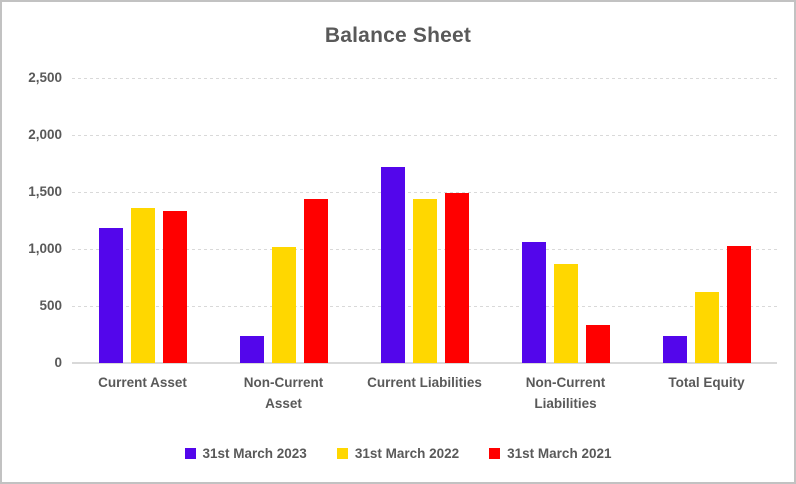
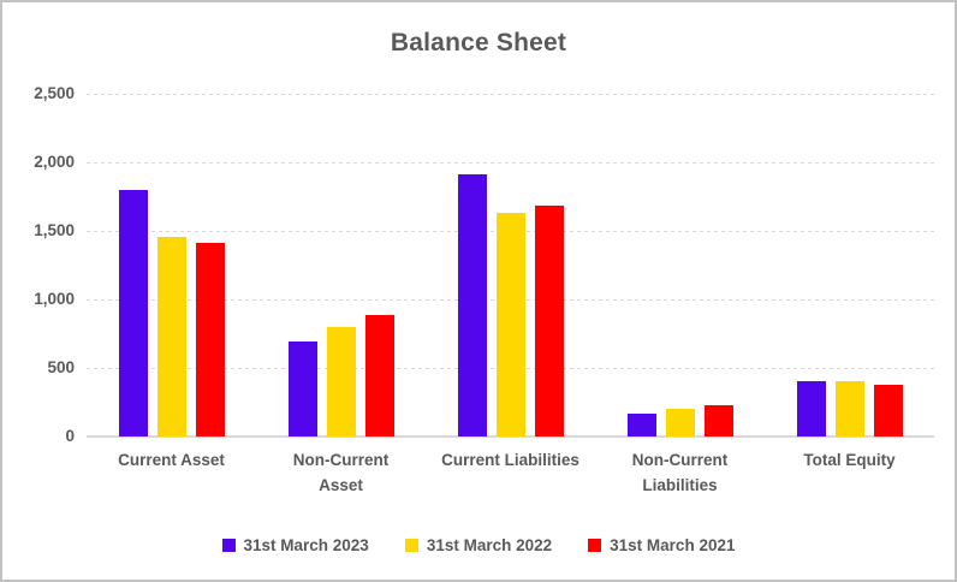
31st March 2023/Current Asset: 1180 -> 1800
31st March 2022/Current Asset: 1360 -> 1460
31st March 2021/Current Asset: 1330 -> 1410
31st March 2023/Non-Current Asset: 240 -> 700
31st March 2022/Non-Current Asset: 1020 -> 800
31st March 2021/Non-Current Asset: 1440 -> 880
31st March 2023/Current Liabilities: 1720 -> 1920
31st March 2022/Current Liabilities: 1440 -> 1630
31st March 2021/Current Liabilities: 1490 -> 1680
31st March 2023/Non-Current Liabilities: 1060 -> 160
31st March 2022/Non-Current Liabilities: 870 -> 200
31st March 2021/Non-Current Liabilities: 330 -> 230
31st March 2023/Total Equity: 240 -> 400
31st March 2022/Total Equity: 620 -> 400
31st March 2021/Total Equity: 1030 -> 380
